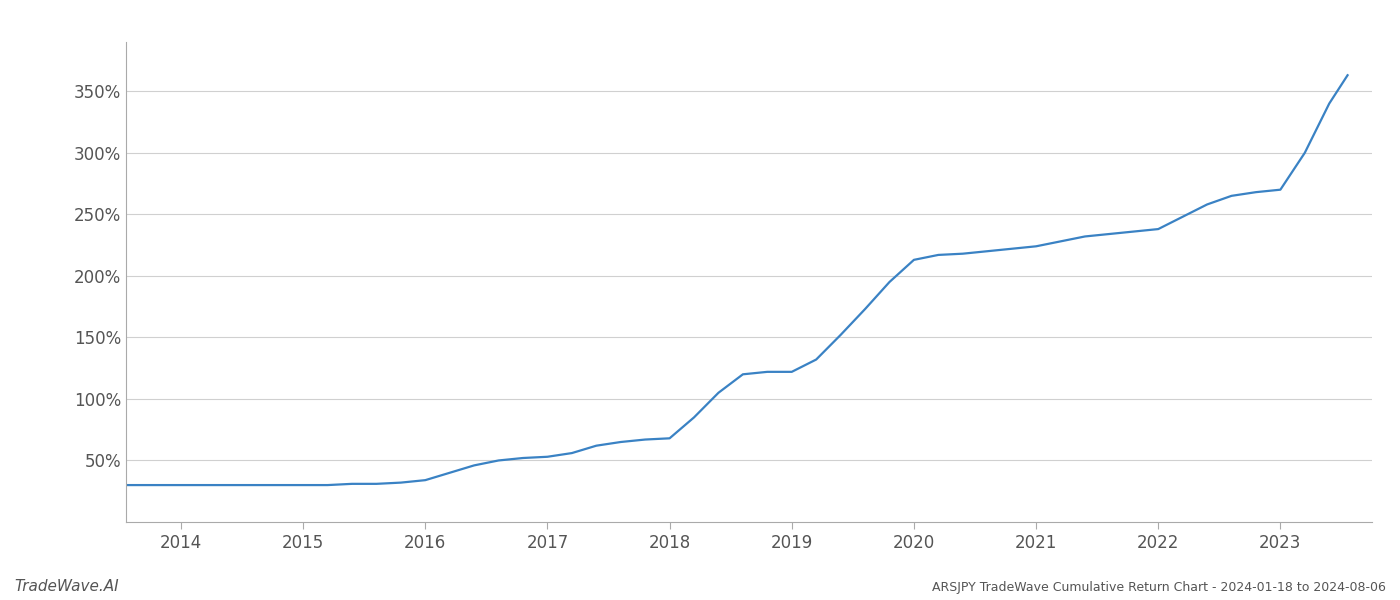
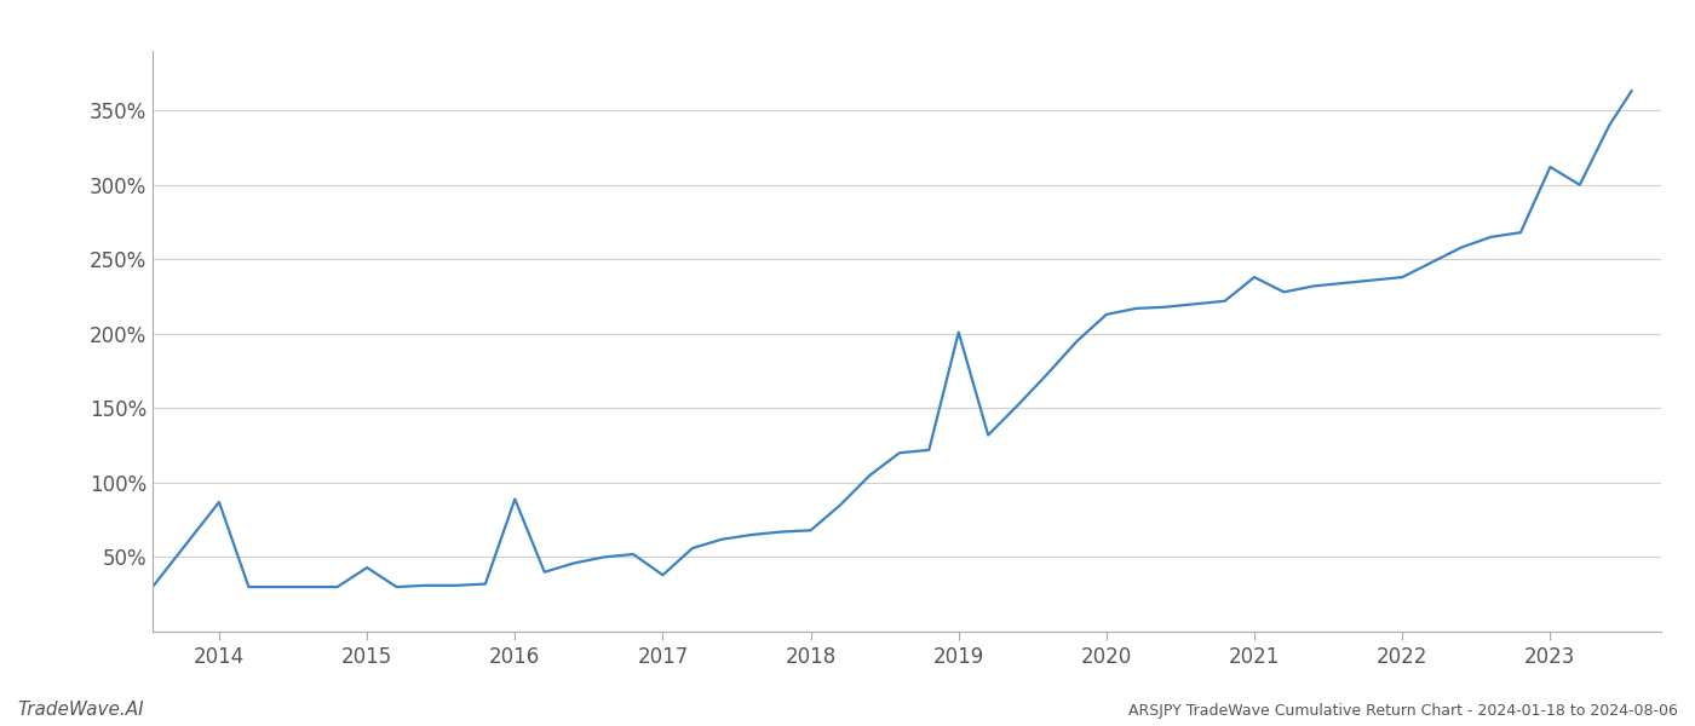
2014: 30% -> 87%
2015: 30% -> 43%
2016: 34% -> 89%
2017: 53% -> 38%
2019: 122% -> 201%
2021: 224% -> 238%
2023: 270% -> 312%
